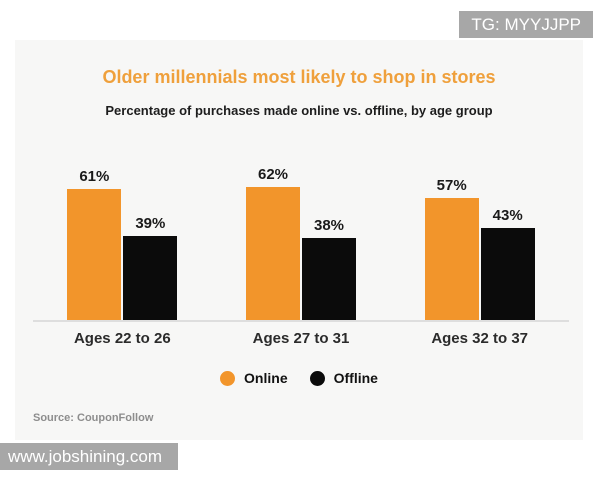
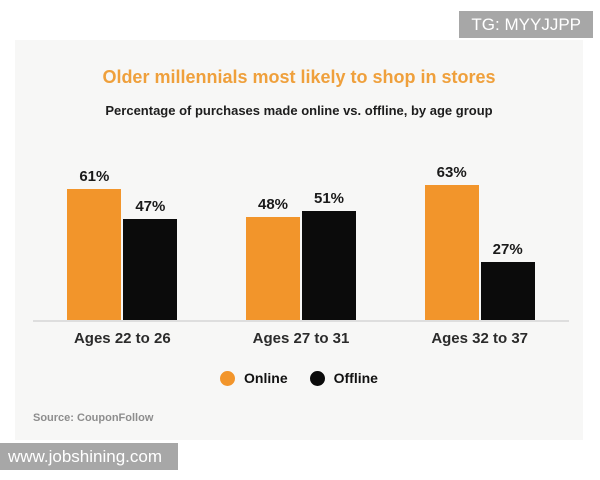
Offline/Ages 22 to 26: 39% -> 47%
Online/Ages 27 to 31: 62% -> 48%
Offline/Ages 27 to 31: 38% -> 51%
Online/Ages 32 to 37: 57% -> 63%
Offline/Ages 32 to 37: 43% -> 27%
